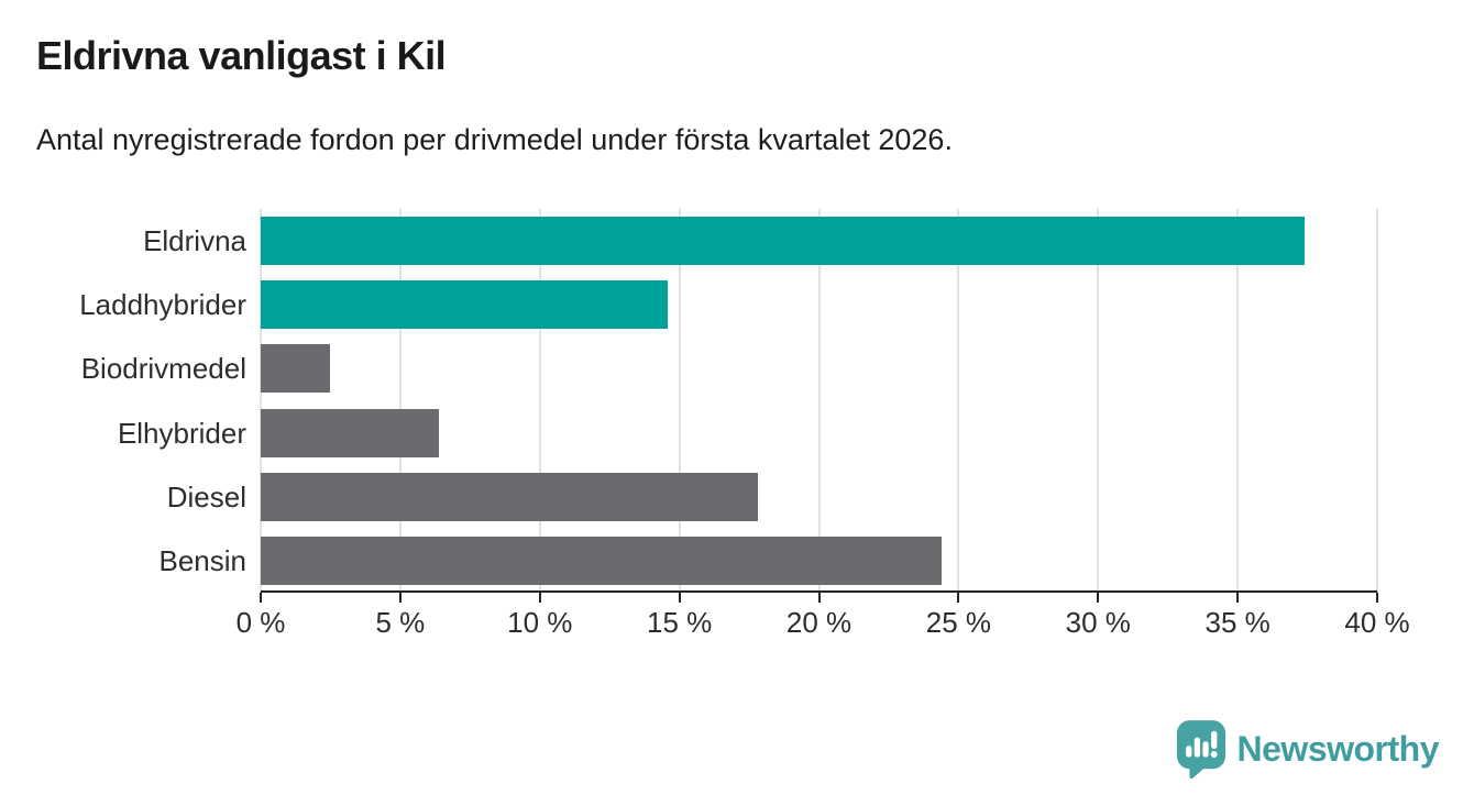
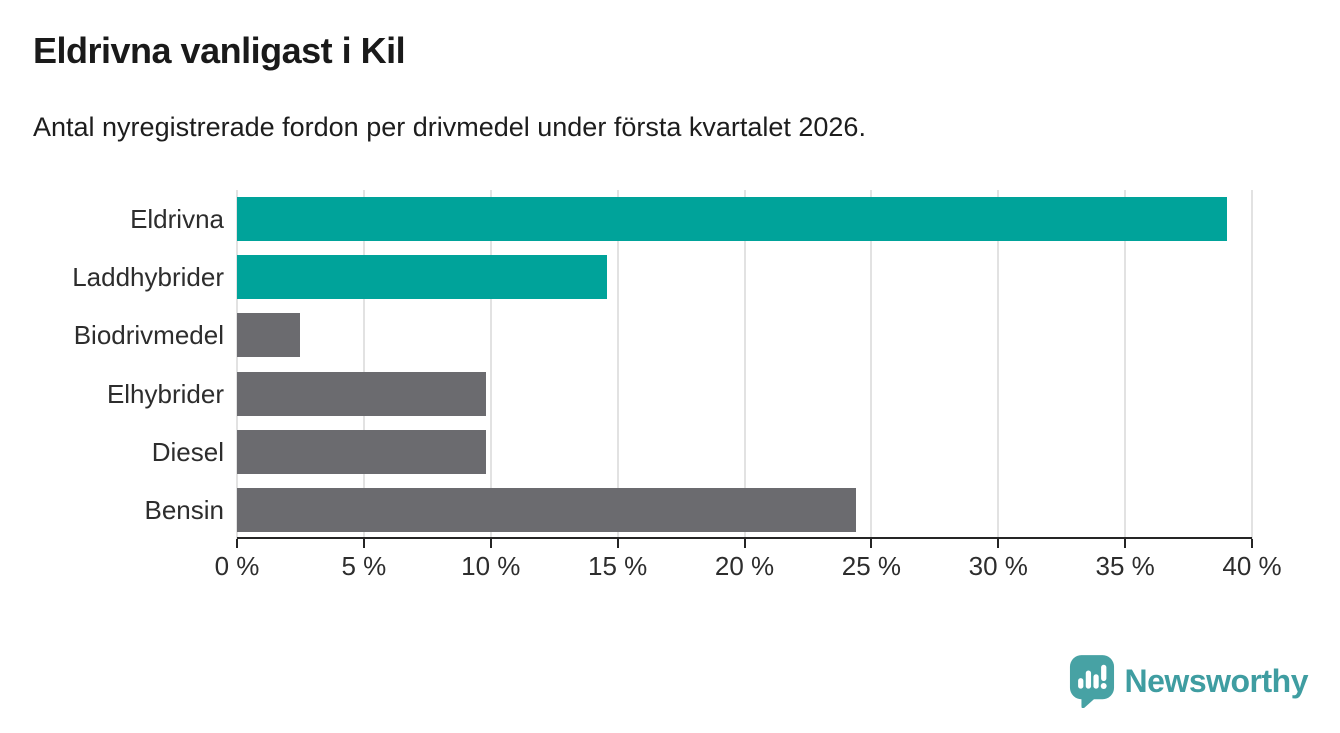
Eldrivna: 37.4% -> 39.0%
Elhybrider: 6.4% -> 9.8%
Diesel: 17.8% -> 9.8%
